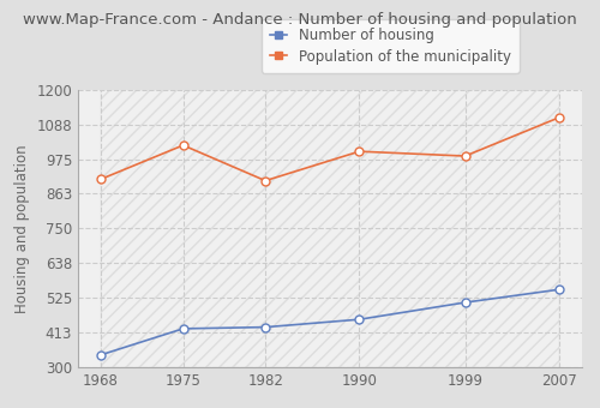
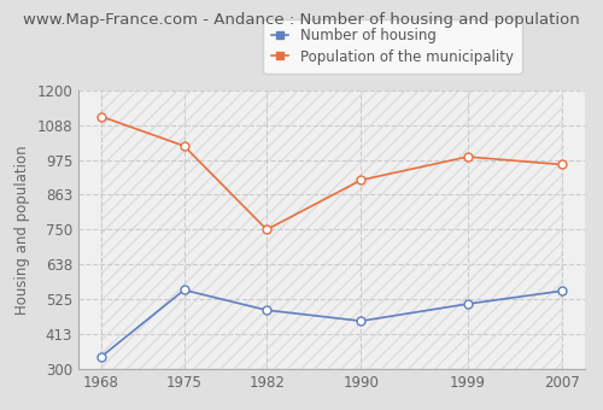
Population of the municipality/1968: 910 -> 1115
Number of housing/1975: 425 -> 555
Number of housing/1982: 430 -> 490
Population of the municipality/1982: 905 -> 750
Population of the municipality/1990: 1000 -> 910
Population of the municipality/2007: 1110 -> 960
